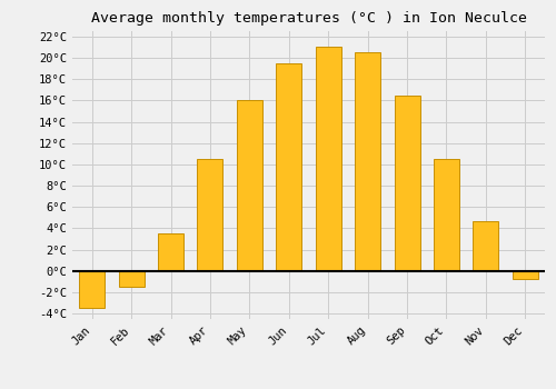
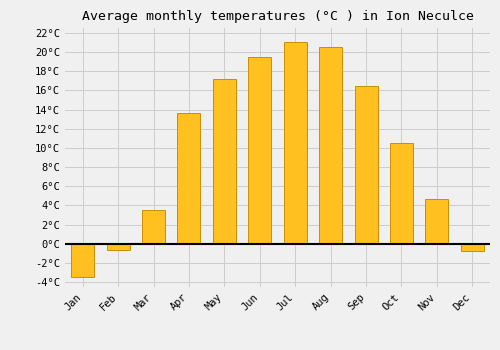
Feb: -1.5°C -> -0.6°C
Apr: 10.5°C -> 13.6°C
May: 16.0°C -> 17.2°C
